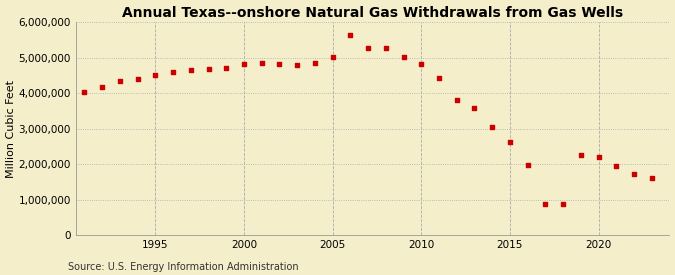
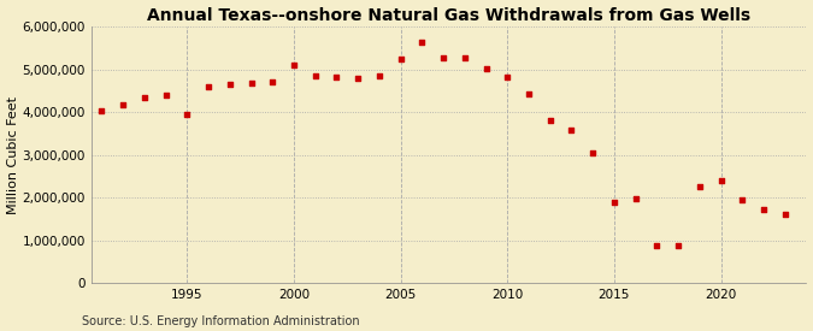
1995: 4,510,000 -> 3,950,000
2000: 4,820,000 -> 5,100,000
2005: 5,020,000 -> 5,250,000
2015: 2,640,000 -> 1,900,000
2020: 2,210,000 -> 2,400,000
